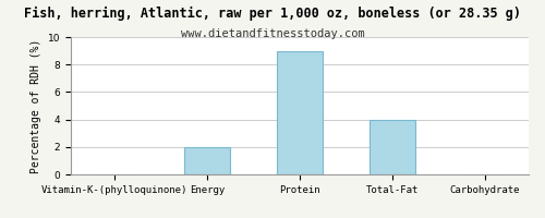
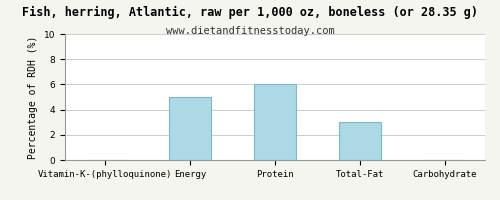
Energy: 2 -> 5
Protein: 9 -> 6
Total-Fat: 4 -> 3
